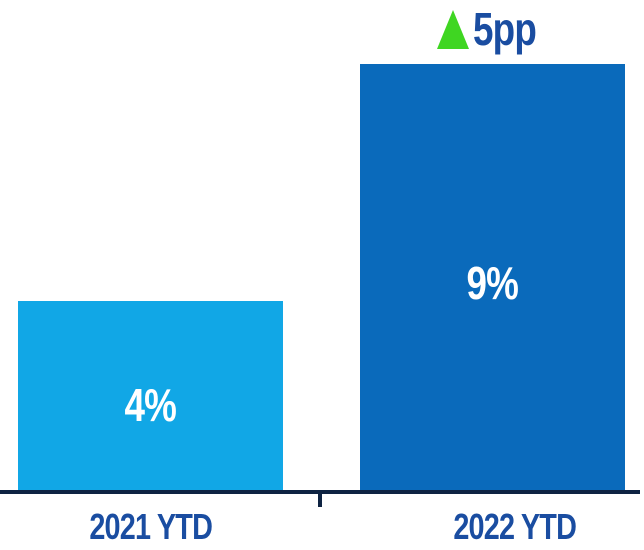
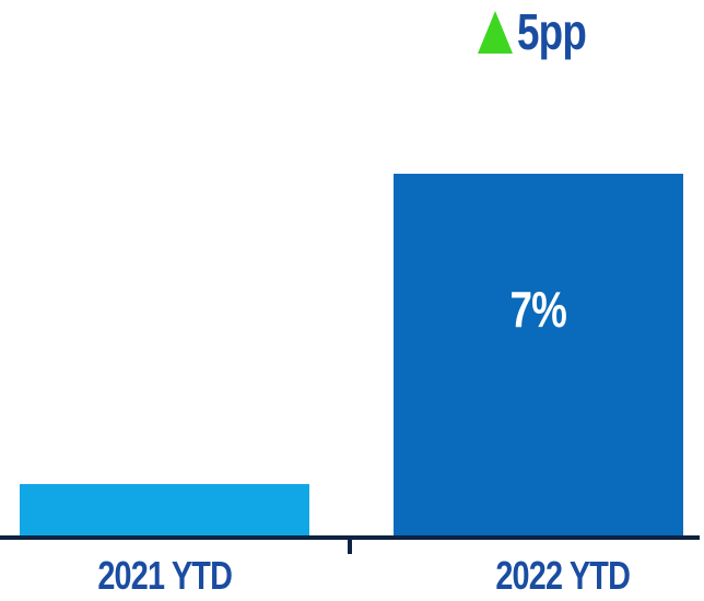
2021 YTD: 4% -> 1%
2022 YTD: 9% -> 7%
